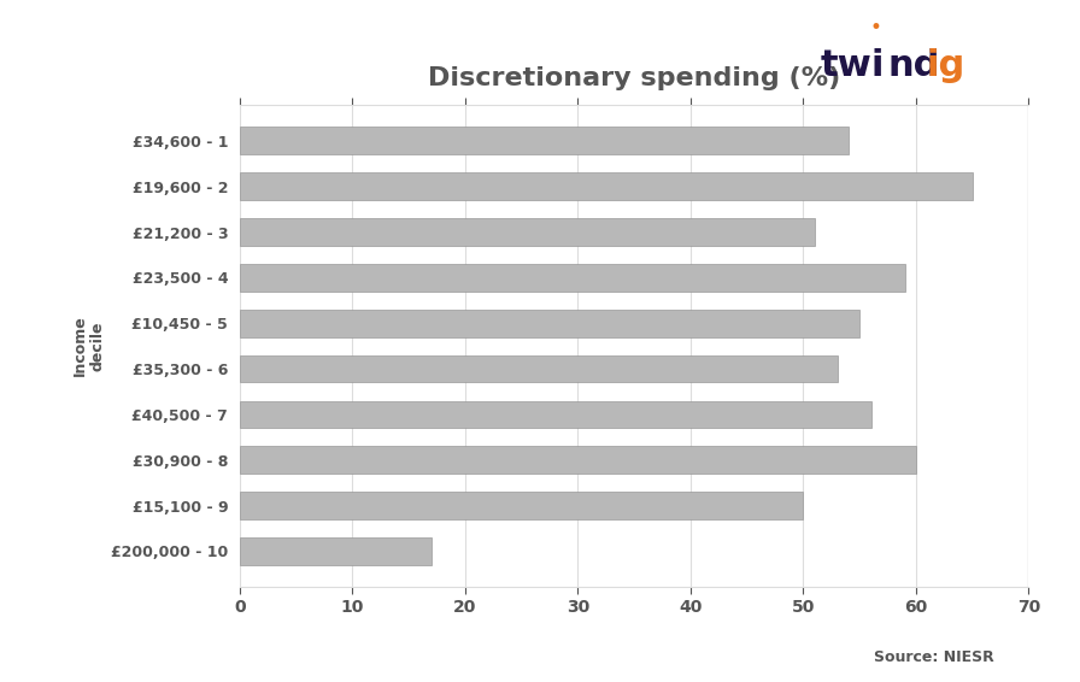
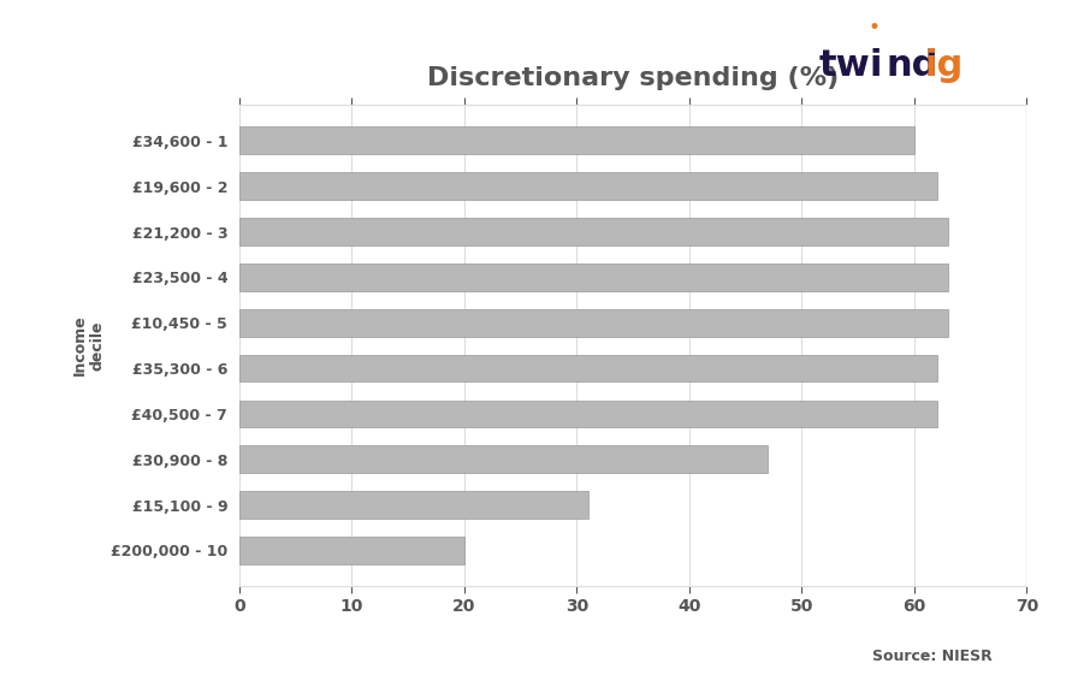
£34,600 - 1: 54 -> 60
£19,600 - 2: 65 -> 62
£21,200 - 3: 51 -> 63
£23,500 - 4: 59 -> 63
£10,450 - 5: 55 -> 63
£35,300 - 6: 53 -> 62
£40,500 - 7: 56 -> 62
£30,900 - 8: 60 -> 47
£15,100 - 9: 50 -> 31
£200,000 - 10: 17 -> 20
